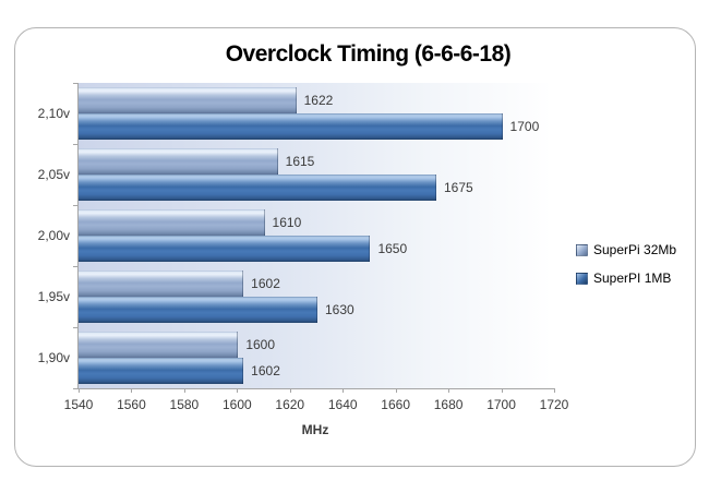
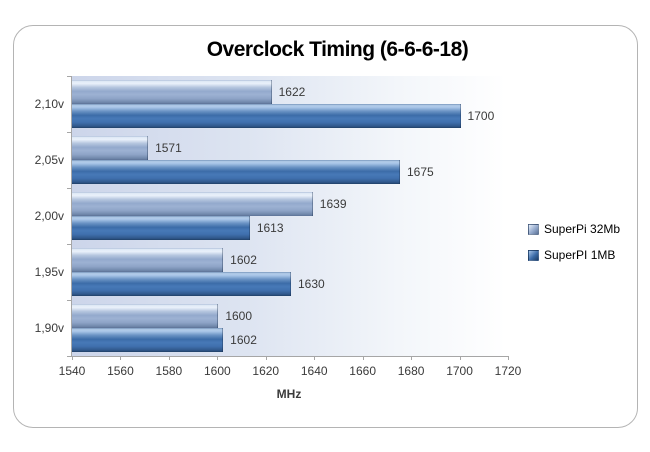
SuperPi 32Mb/2,05v: 1615 -> 1571
SuperPi 32Mb/2,00v: 1610 -> 1639
SuperPI 1MB/2,00v: 1650 -> 1613
